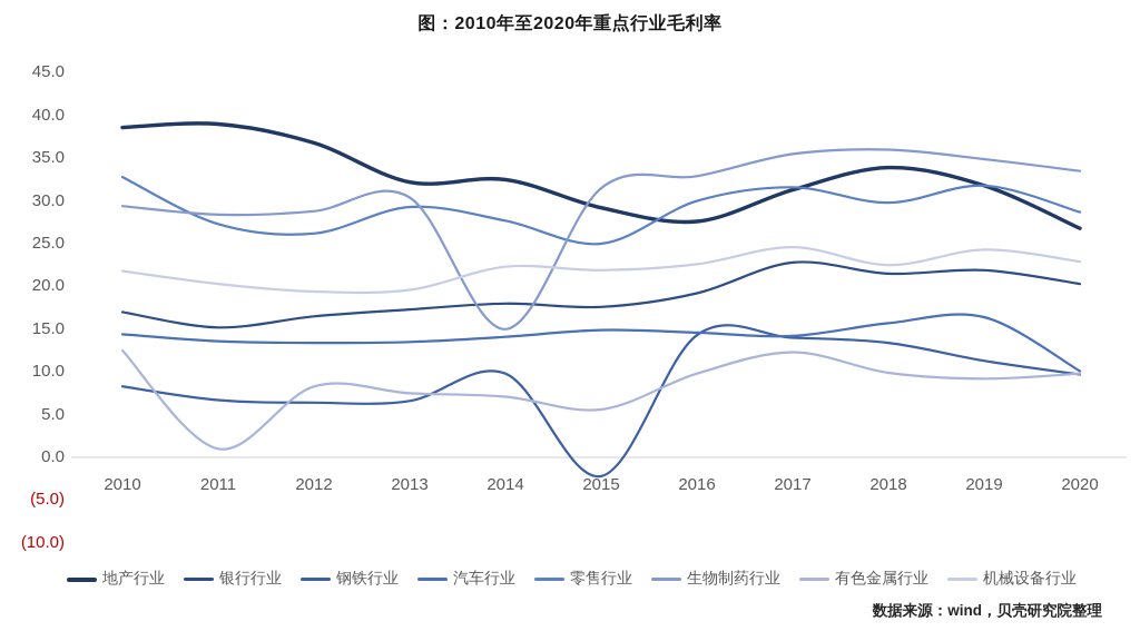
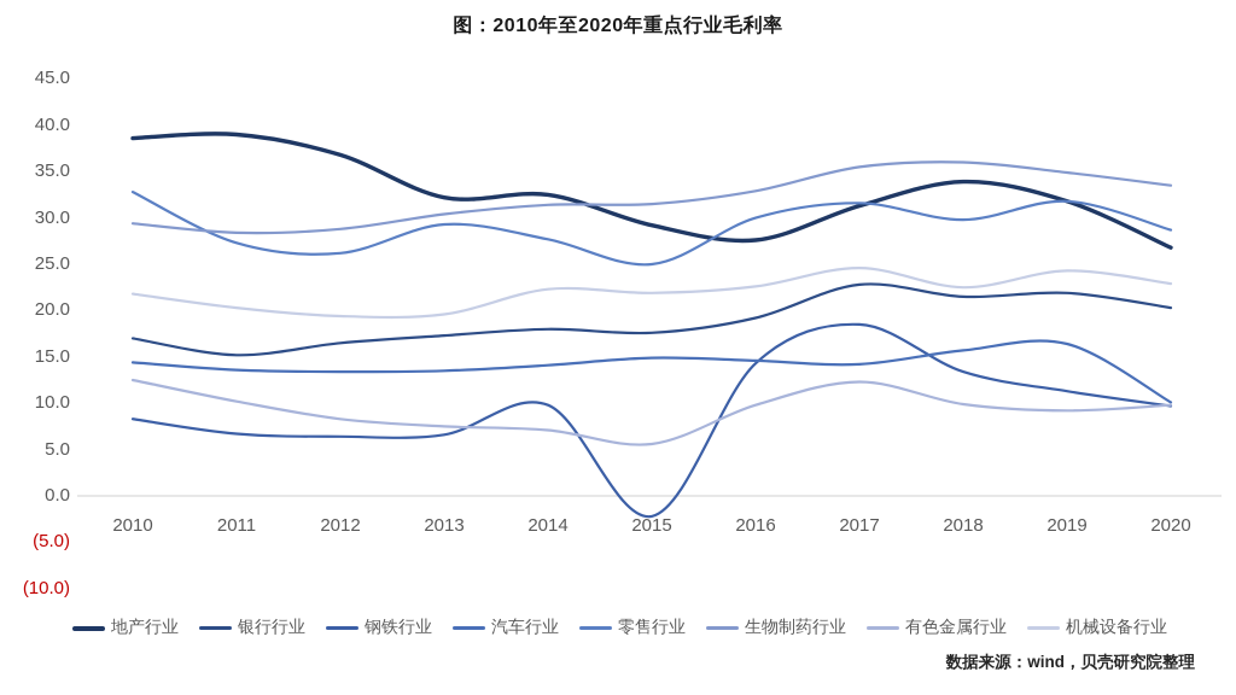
有色金属行业/2011: 1 -> 10
生物制药行业/2014: 15 -> 31
钢铁行业/2017: 14 -> 18
